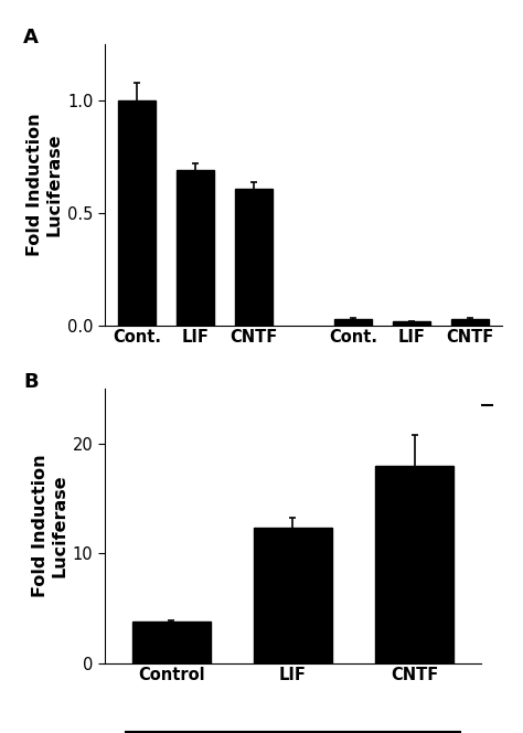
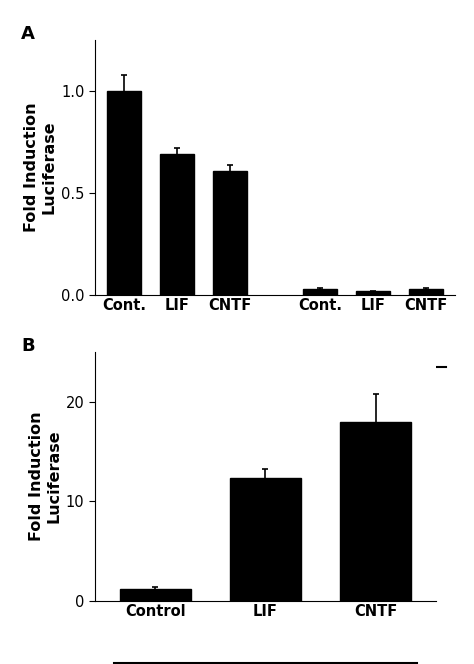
Control: 3.8 -> 1.2
